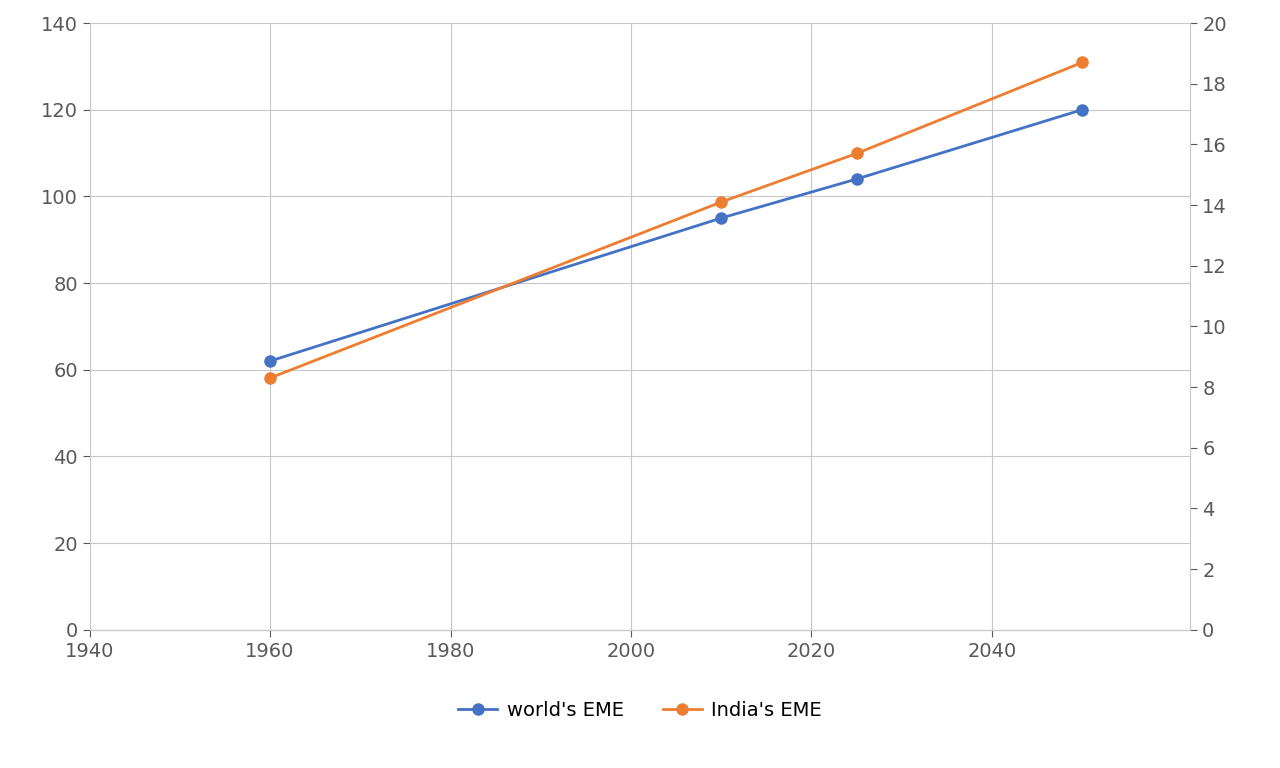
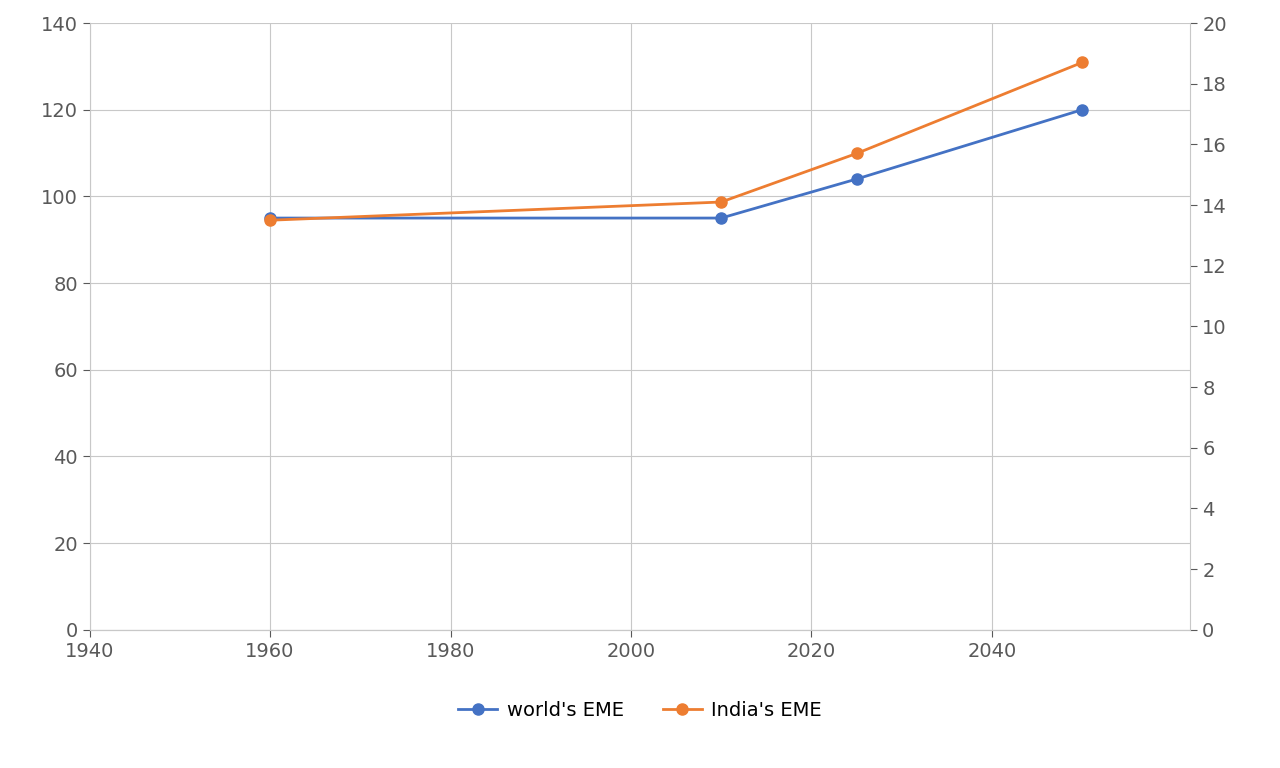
world's EME/1960: 62 -> 95
India's EME/1960: 8.3 -> 13.5
